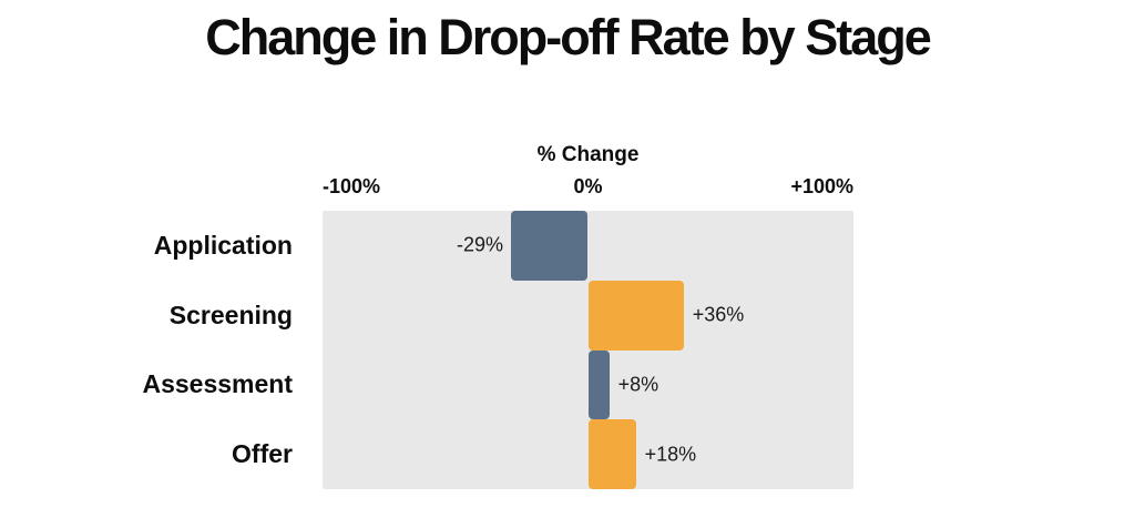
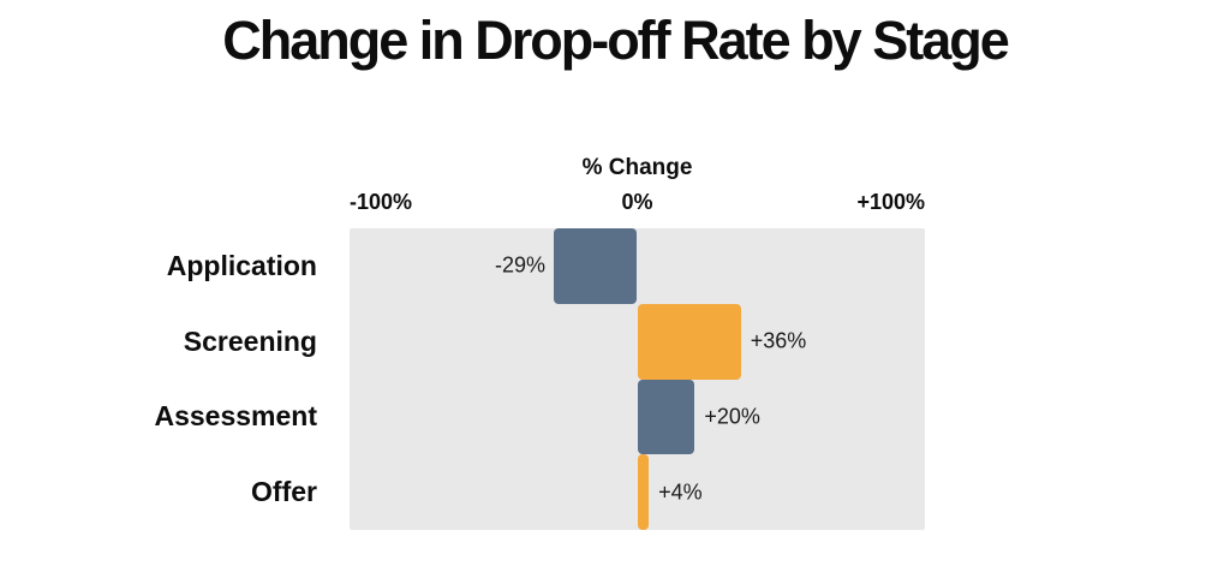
Assessment: +8% -> +20%
Offer: +18% -> +4%
